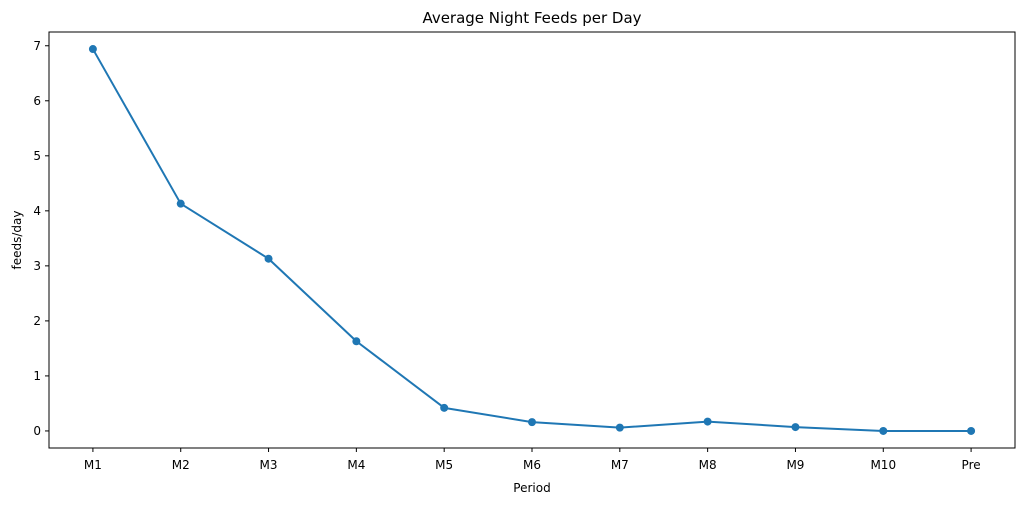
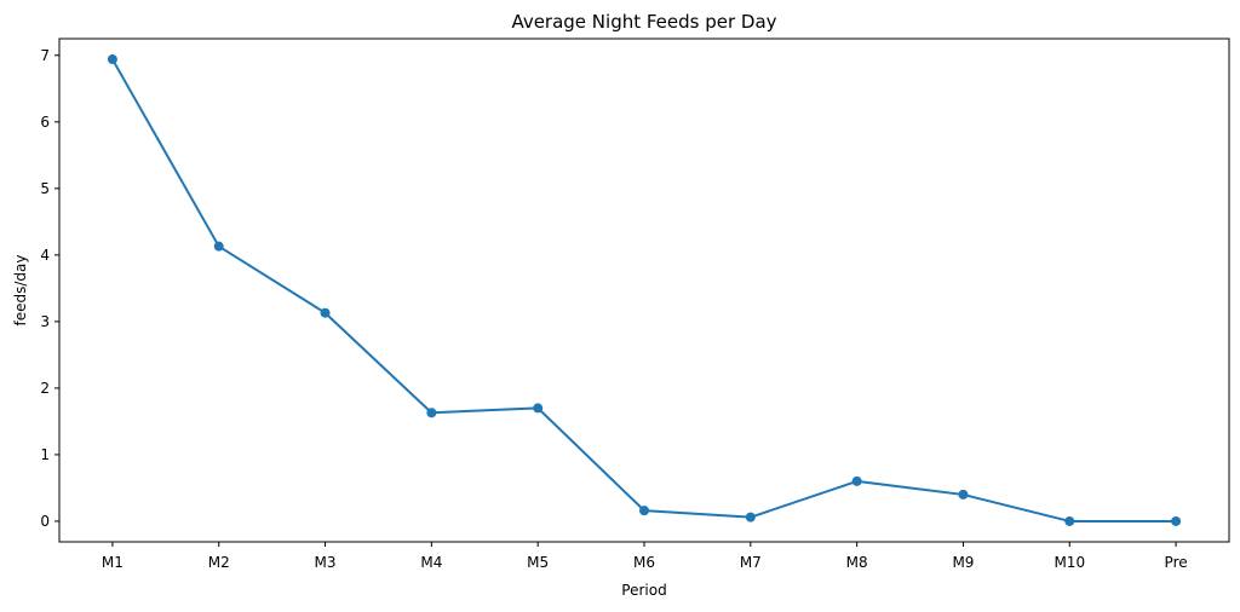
M5: 0.4 -> 1.7
M8: 0.2 -> 0.6
M9: 0.1 -> 0.4
